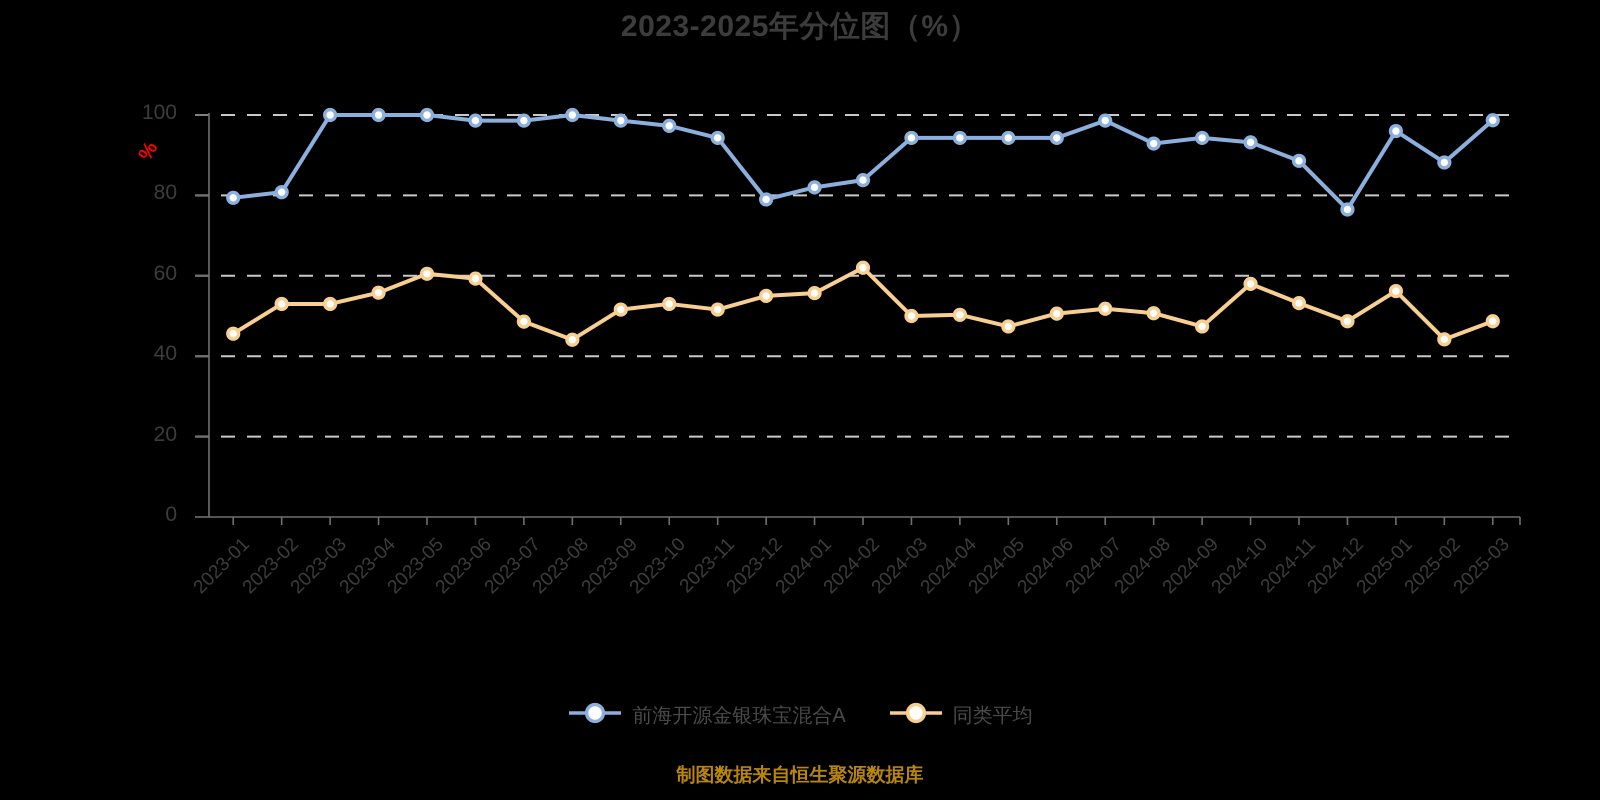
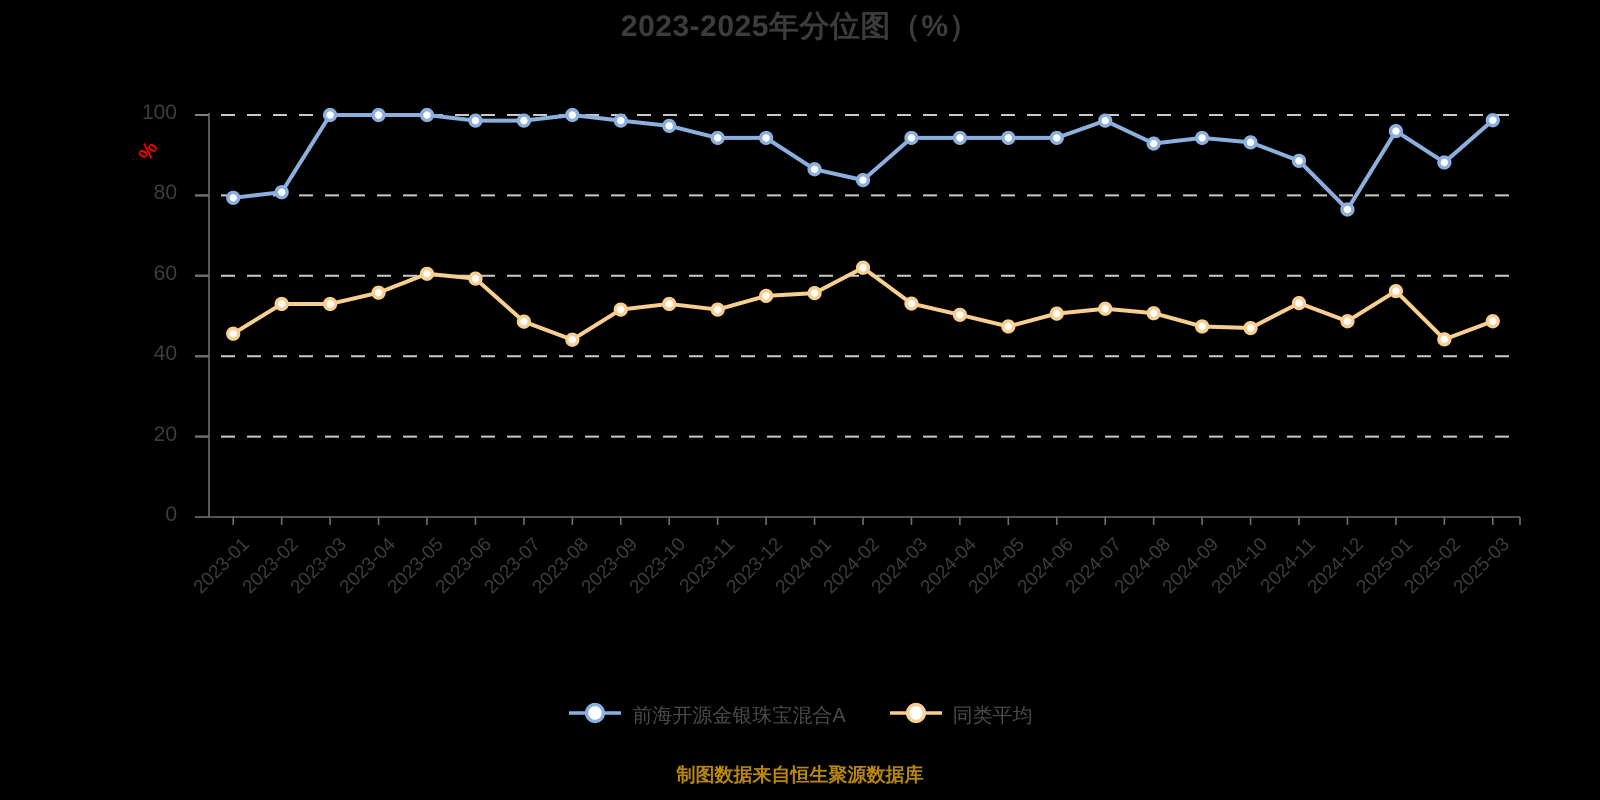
前海开源金银珠宝混合A/2023-12: 79 -> 94
前海开源金银珠宝混合A/2024-01: 82 -> 86
同类平均/2024-03: 50 -> 53
同类平均/2024-10: 58 -> 47
